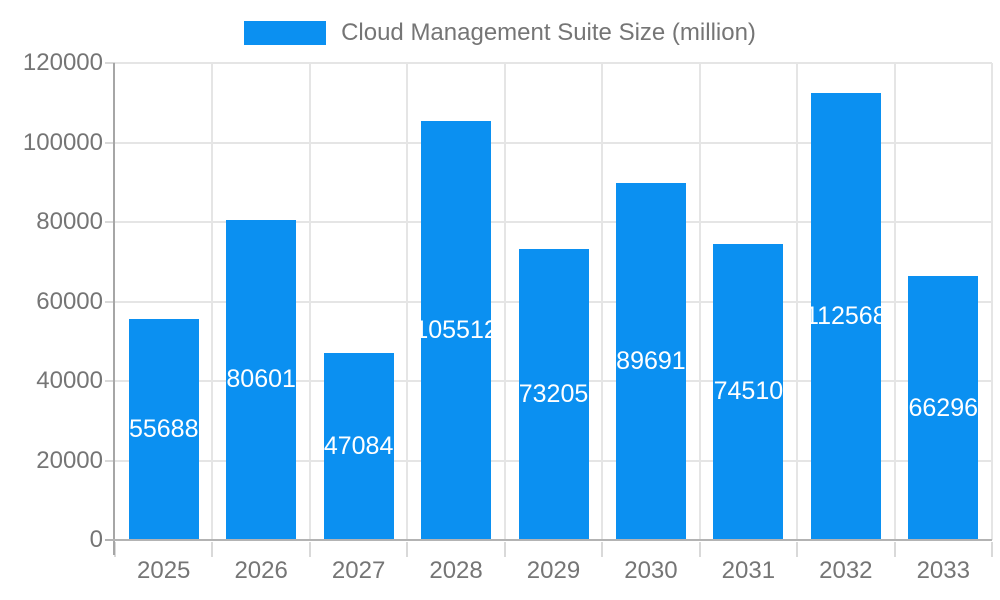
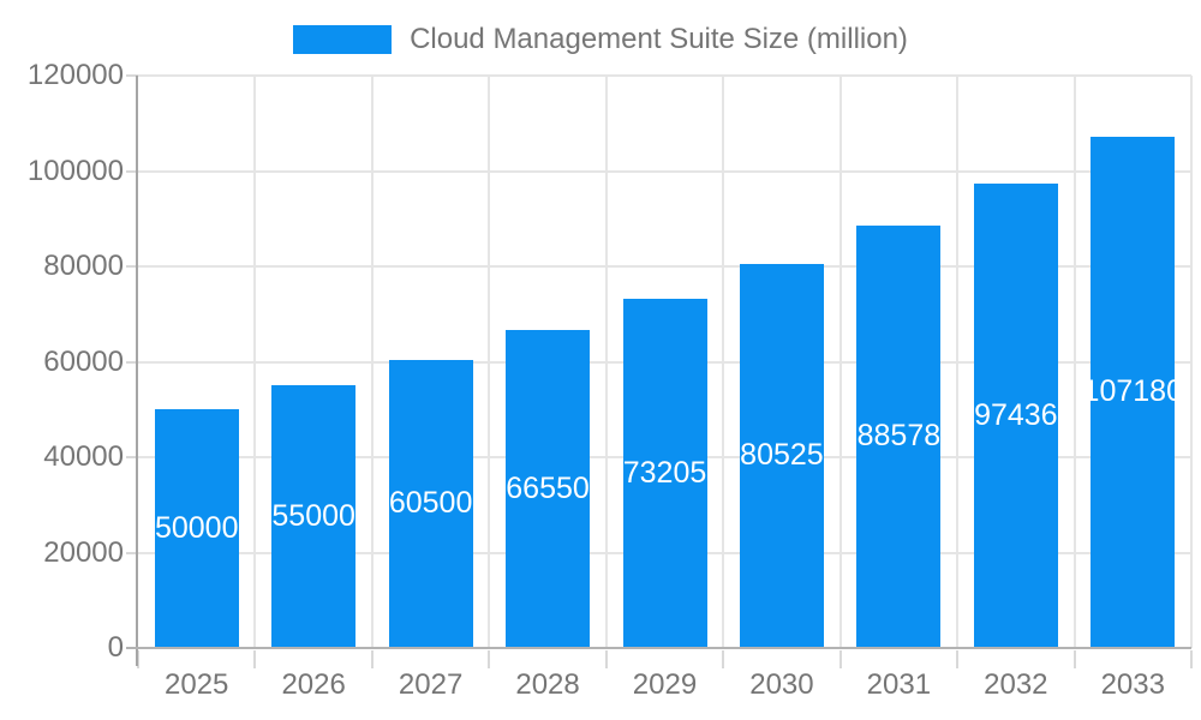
2025: 55688 -> 50000
2026: 80601 -> 55000
2027: 47084 -> 60500
2028: 105512 -> 66550
2030: 89691 -> 80525
2031: 74510 -> 88578
2032: 112568 -> 97436
2033: 66296 -> 107180
